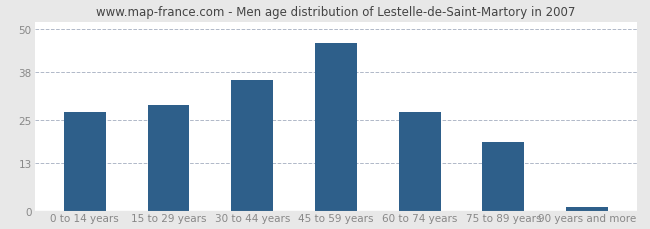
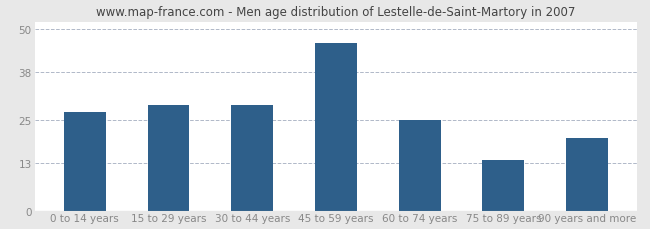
30 to 44 years: 36 -> 29
60 to 74 years: 27 -> 25
75 to 89 years: 19 -> 14
90 years and more: 1 -> 20
